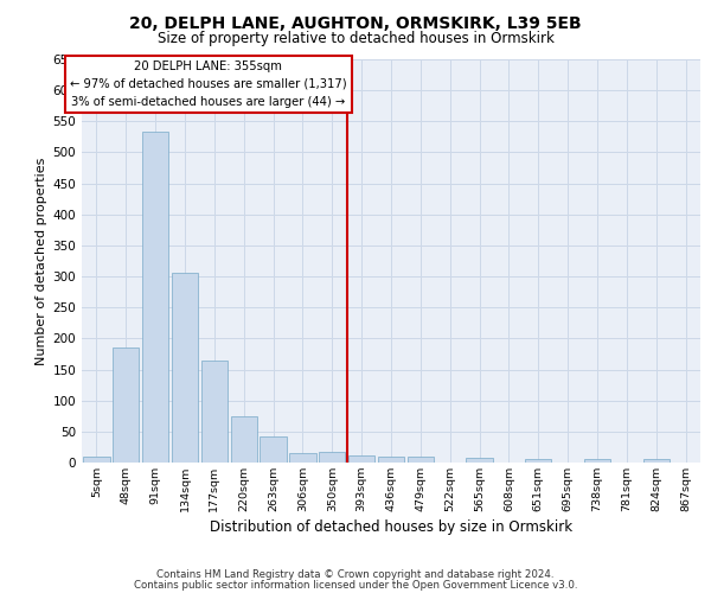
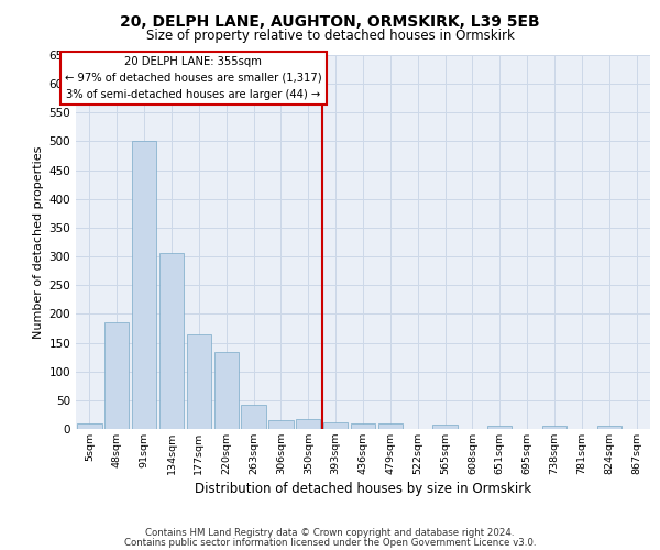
91sqm: 533 -> 500
220sqm: 75 -> 134
